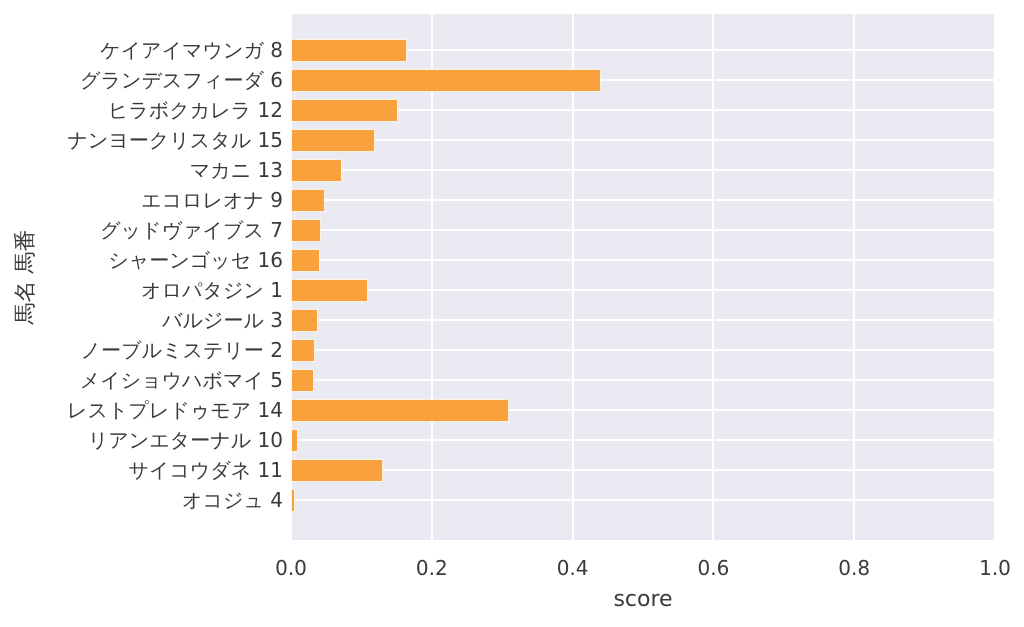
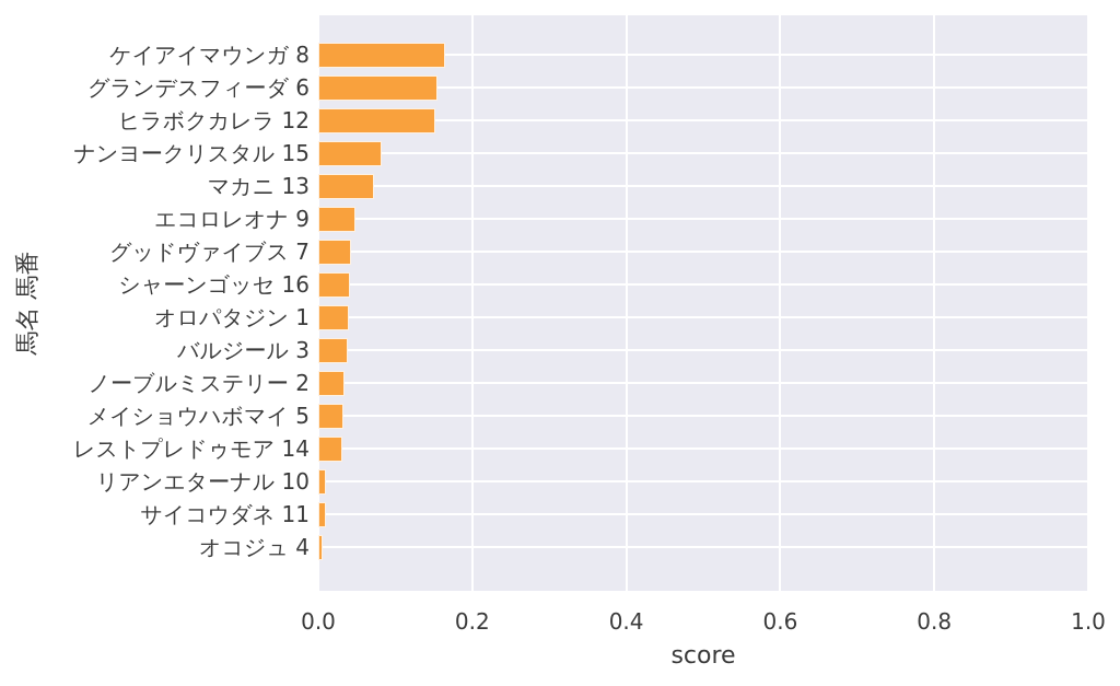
グランデスフィーダ 6: 0.44 -> 0.15
ナンヨークリスタル 15: 0.12 -> 0.08
オロパタジン 1: 0.11 -> 0.04
レストプレドゥモア 14: 0.31 -> 0.03
サイコウダネ 11: 0.13 -> 0.01
